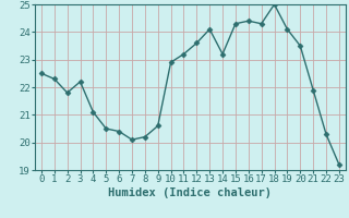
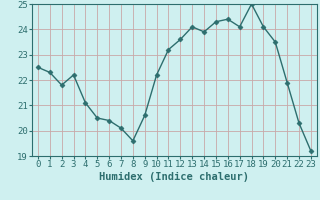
8: 20.2 -> 19.6
10: 22.9 -> 22.2
14: 23.2 -> 23.9
17: 24.3 -> 24.1
